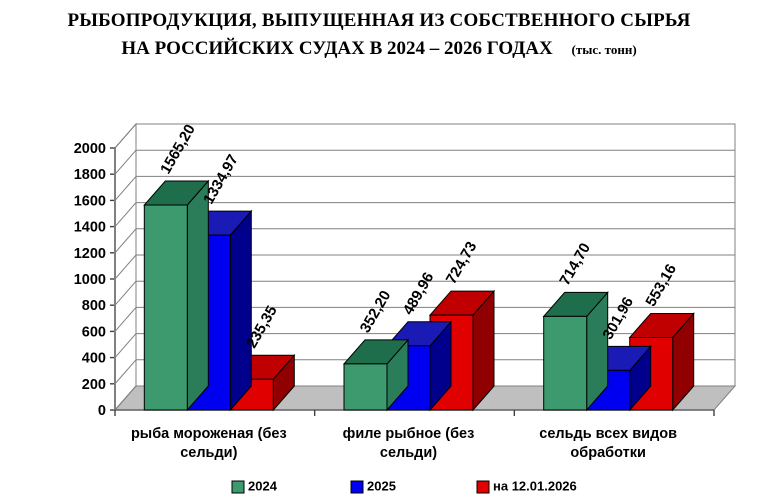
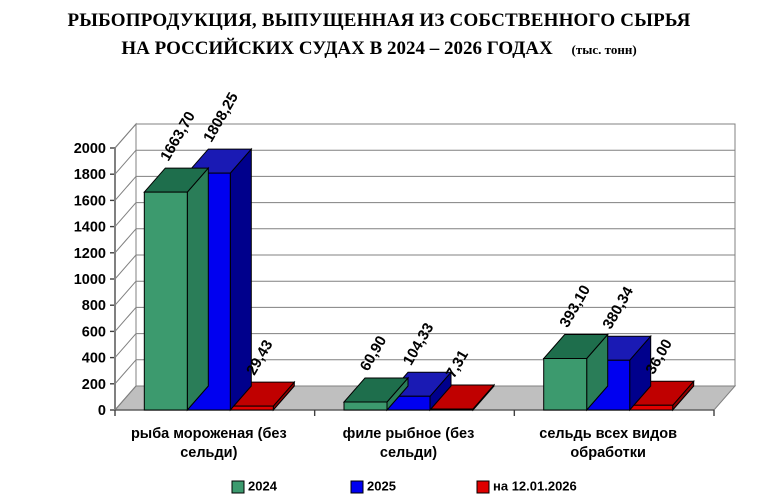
2024/рыба мороженая (без сельди): 1565,20 -> 1663,70
2025/рыба мороженая (без сельди): 1334,97 -> 1808,25
на 12.01.2026/рыба мороженая (без сельди): 235,35 -> 29,43
2024/филе рыбное (без сельди): 352,20 -> 60,90
2025/филе рыбное (без сельди): 489,96 -> 104,33
на 12.01.2026/филе рыбное (без сельди): 724,73 -> 7,31
2024/сельдь всех видов обработки: 714,70 -> 393,10
2025/сельдь всех видов обработки: 301,96 -> 380,34
на 12.01.2026/сельдь всех видов обработки: 553,16 -> 36,00
